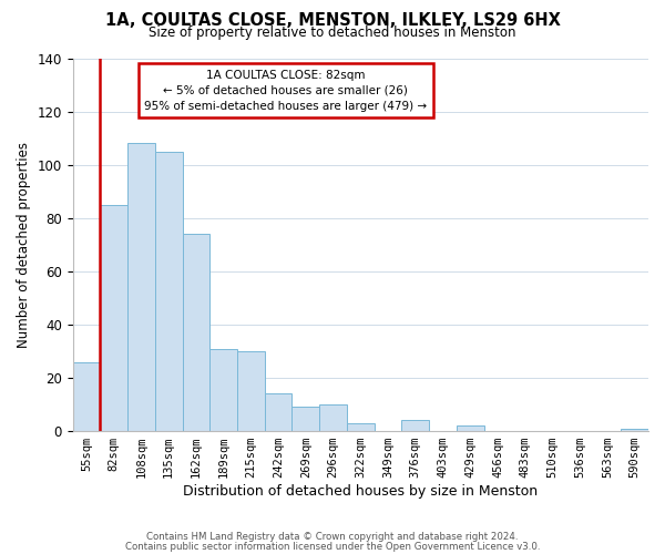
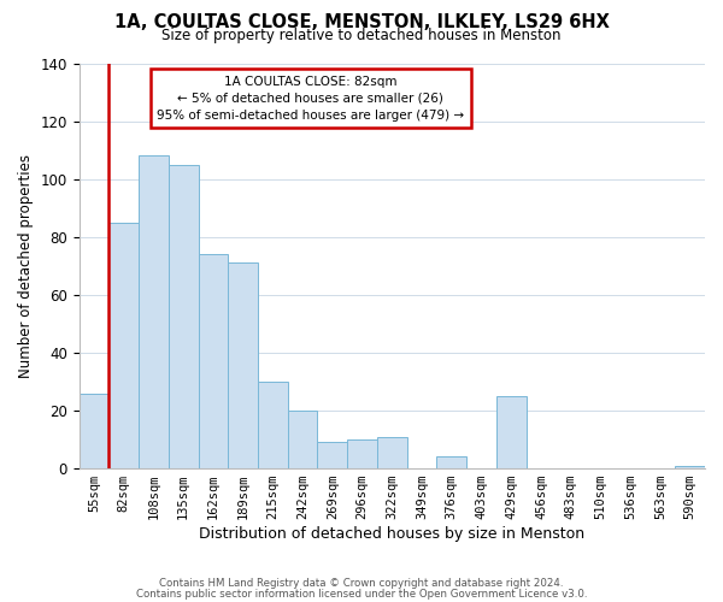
189sqm: 31 -> 71
242sqm: 14 -> 20
322sqm: 3 -> 11
429sqm: 2 -> 25
